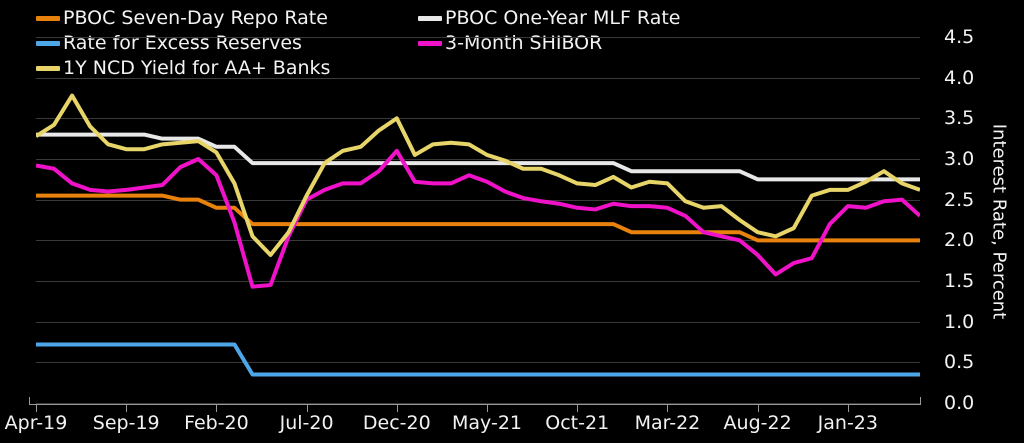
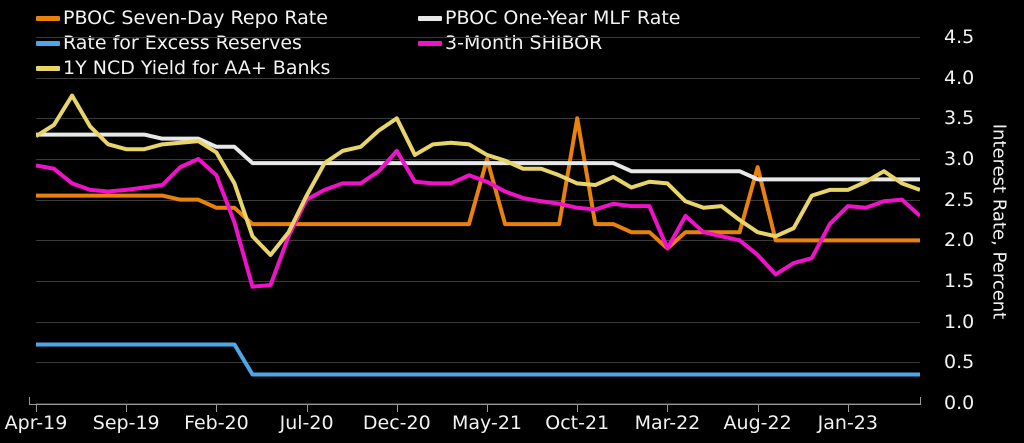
PBOC Seven-Day Repo Rate/May-21: 2.2 -> 3.0
PBOC Seven-Day Repo Rate/Oct-21: 2.2 -> 3.5
PBOC Seven-Day Repo Rate/Mar-22: 2.1 -> 1.9
3-Month SHIBOR/Mar-22: 2.4 -> 1.9
PBOC Seven-Day Repo Rate/Aug-22: 2.0 -> 2.9
